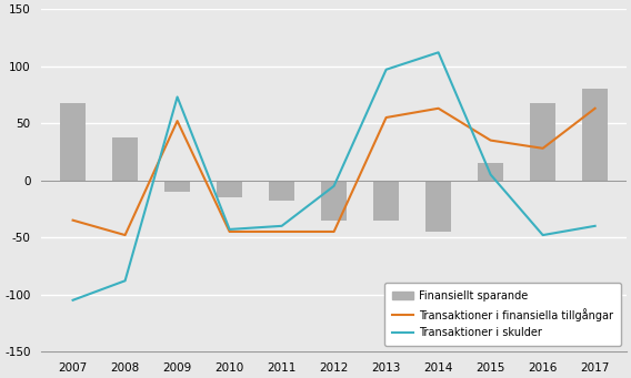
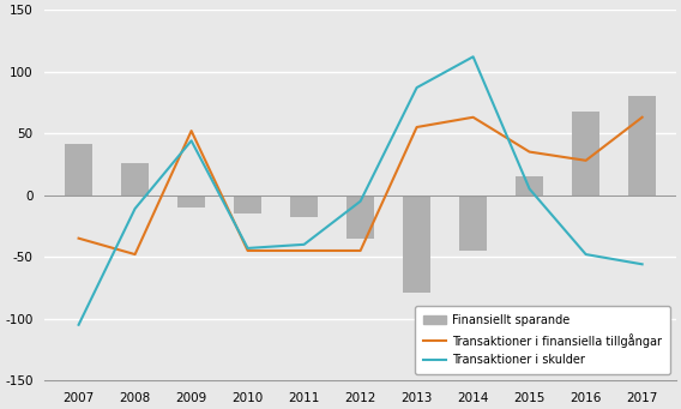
Finansiellt sparande/2007: 68 -> 41
Finansiellt sparande/2008: 38 -> 26
Transaktioner i skulder/2008: -88 -> -11
Transaktioner i skulder/2009: 73 -> 44
Finansiellt sparande/2013: -35 -> -79
Transaktioner i skulder/2013: 97 -> 87
Transaktioner i skulder/2017: -40 -> -56
